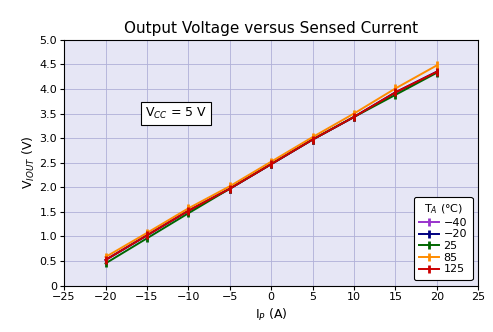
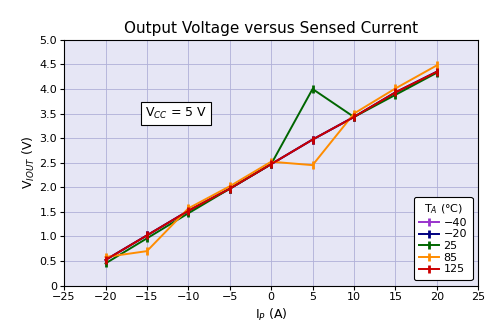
85/−15: 1.07 -> 0.70
25/5: 2.97 -> 4.00
85/5: 3.02 -> 2.45
